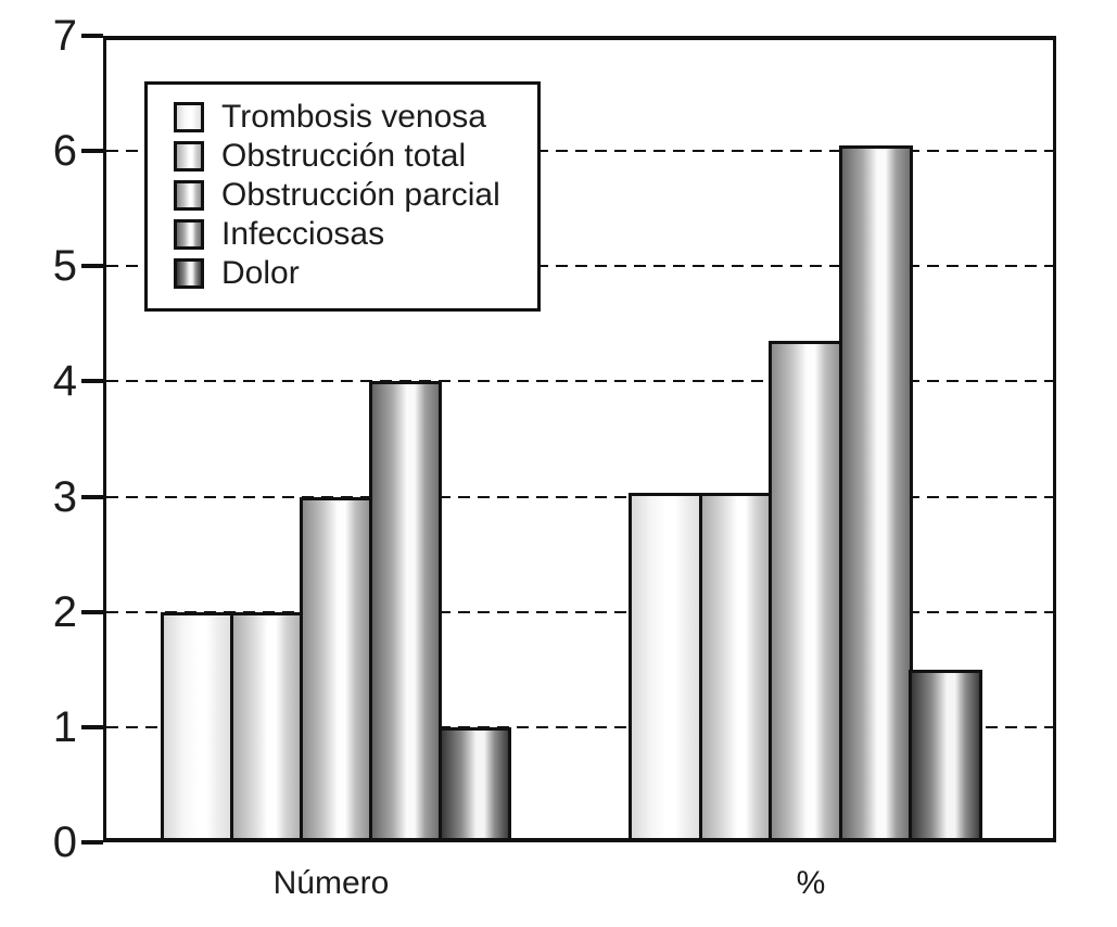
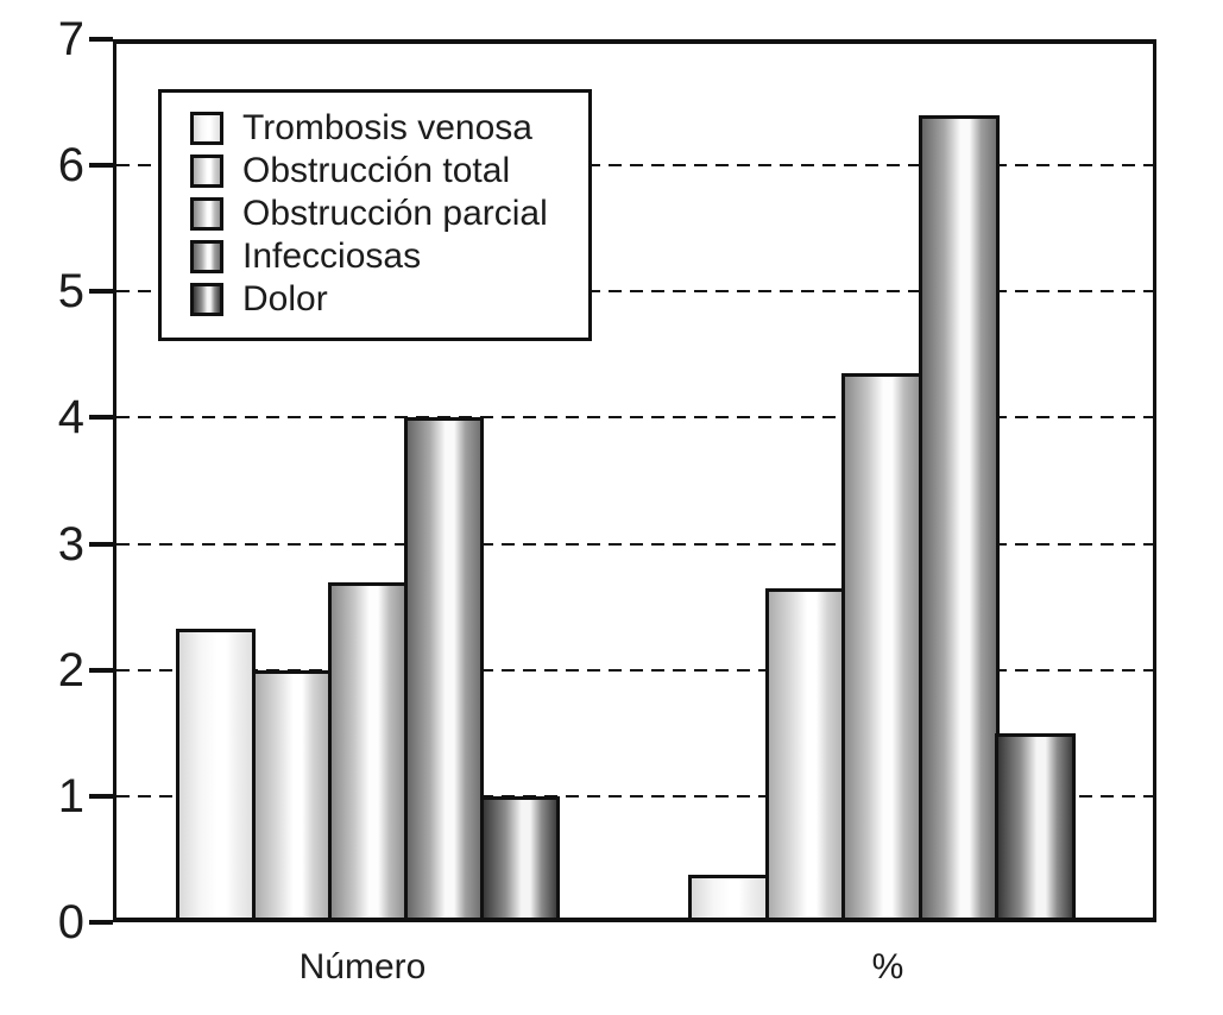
Trombosis venosa/Número: 2.00 -> 2.33
Obstrucción parcial/Número: 3.00 -> 2.69
Trombosis venosa/%: 3.03 -> 0.38
Obstrucción total/%: 3.03 -> 2.65
Infecciosas/%: 6.05 -> 6.40
